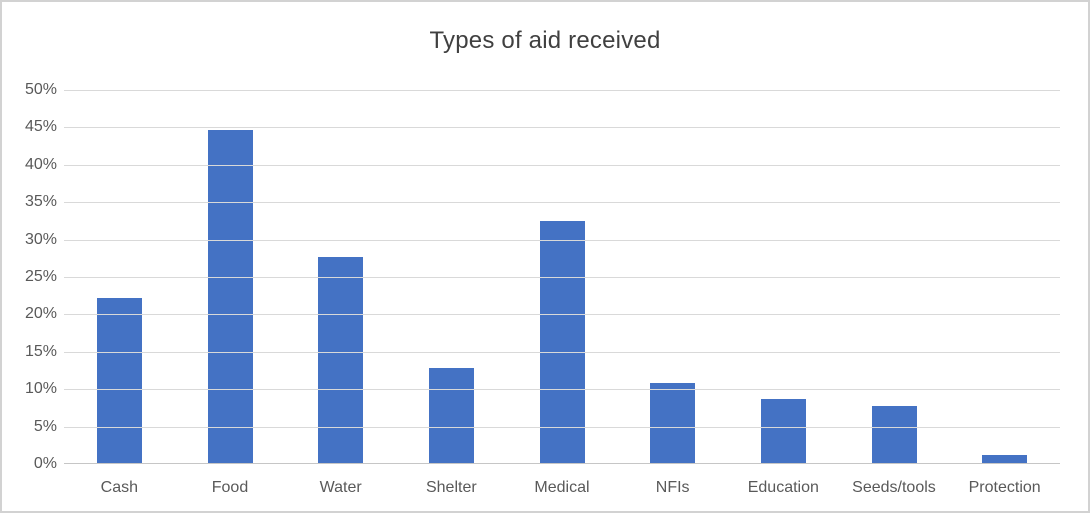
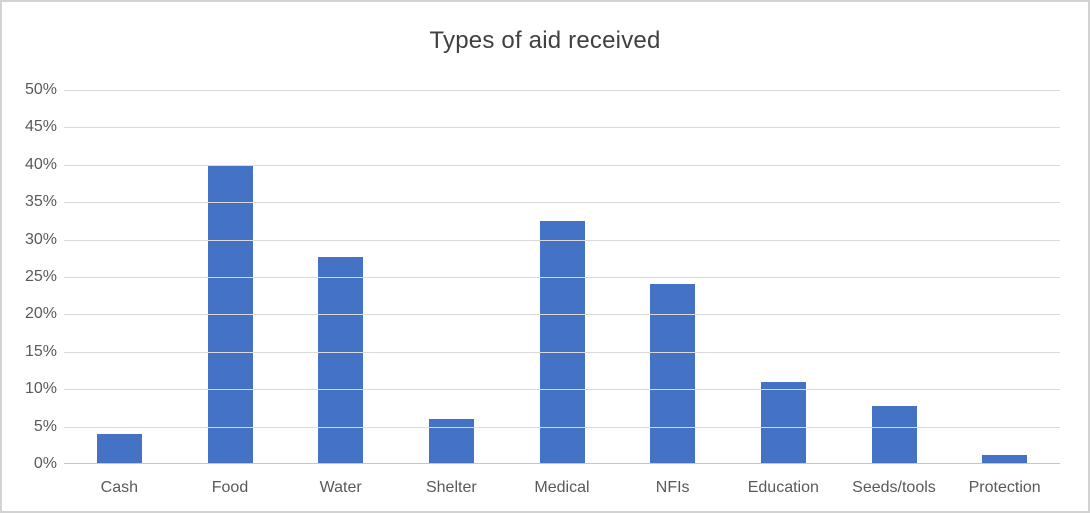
Cash: 22% -> 4%
Food: 45% -> 40%
Shelter: 13% -> 6%
NFIs: 11% -> 24%
Education: 9% -> 11%
